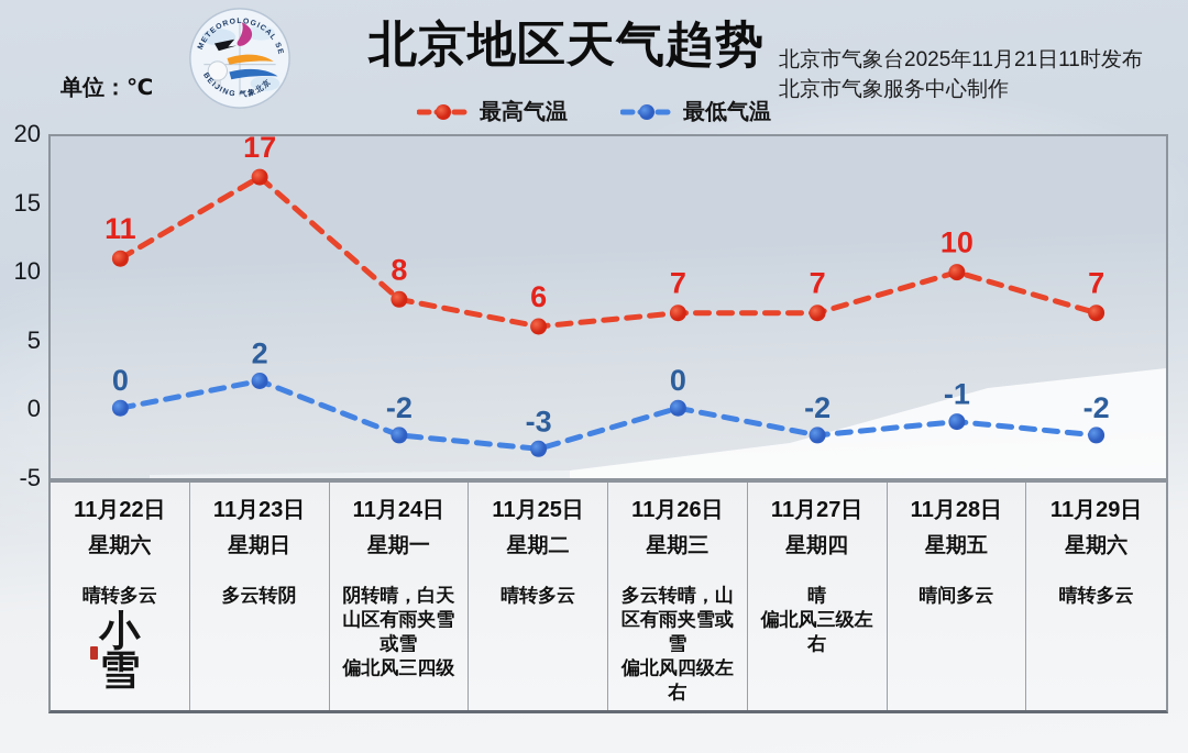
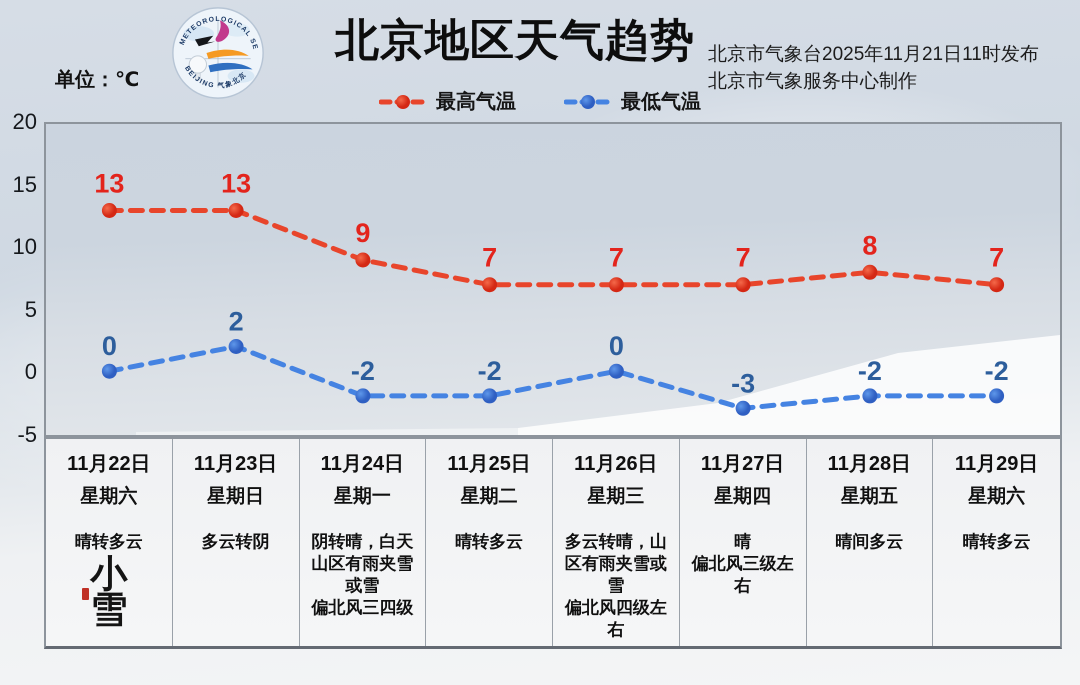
最高气温/11月22日: 11 -> 13
最高气温/11月23日: 17 -> 13
最高气温/11月24日: 8 -> 9
最高气温/11月25日: 6 -> 7
最低气温/11月25日: -3 -> -2
最低气温/11月27日: -2 -> -3
最高气温/11月28日: 10 -> 8
最低气温/11月28日: -1 -> -2
